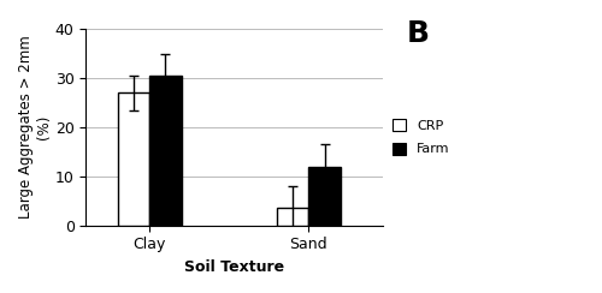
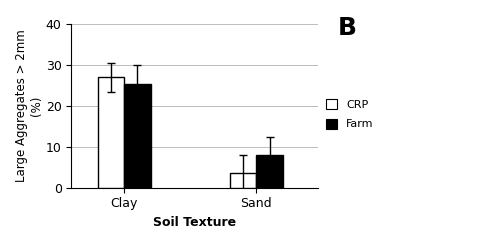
Farm/Clay: 30.5 -> 25.5
Farm/Sand: 12.0 -> 8.0
